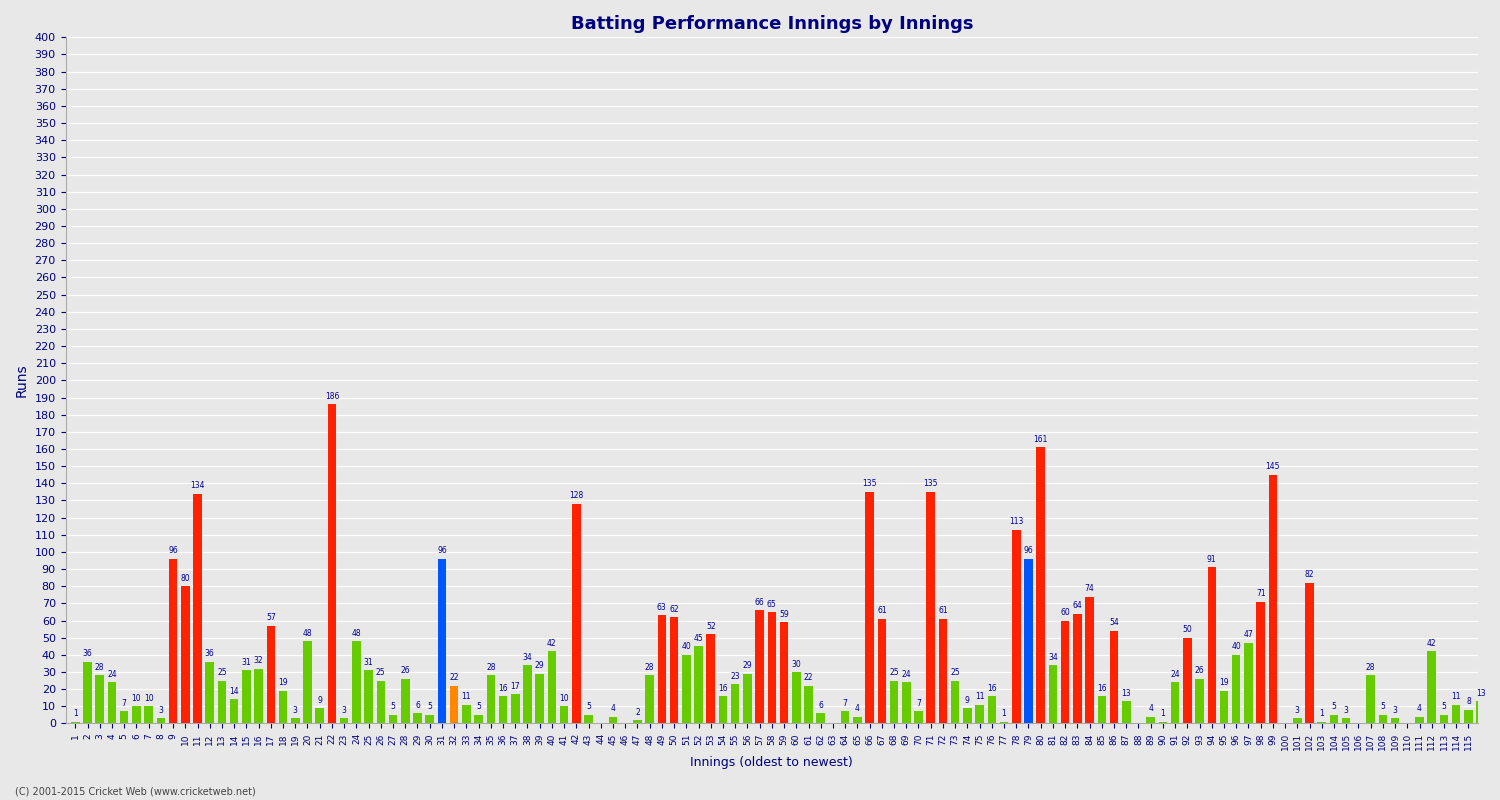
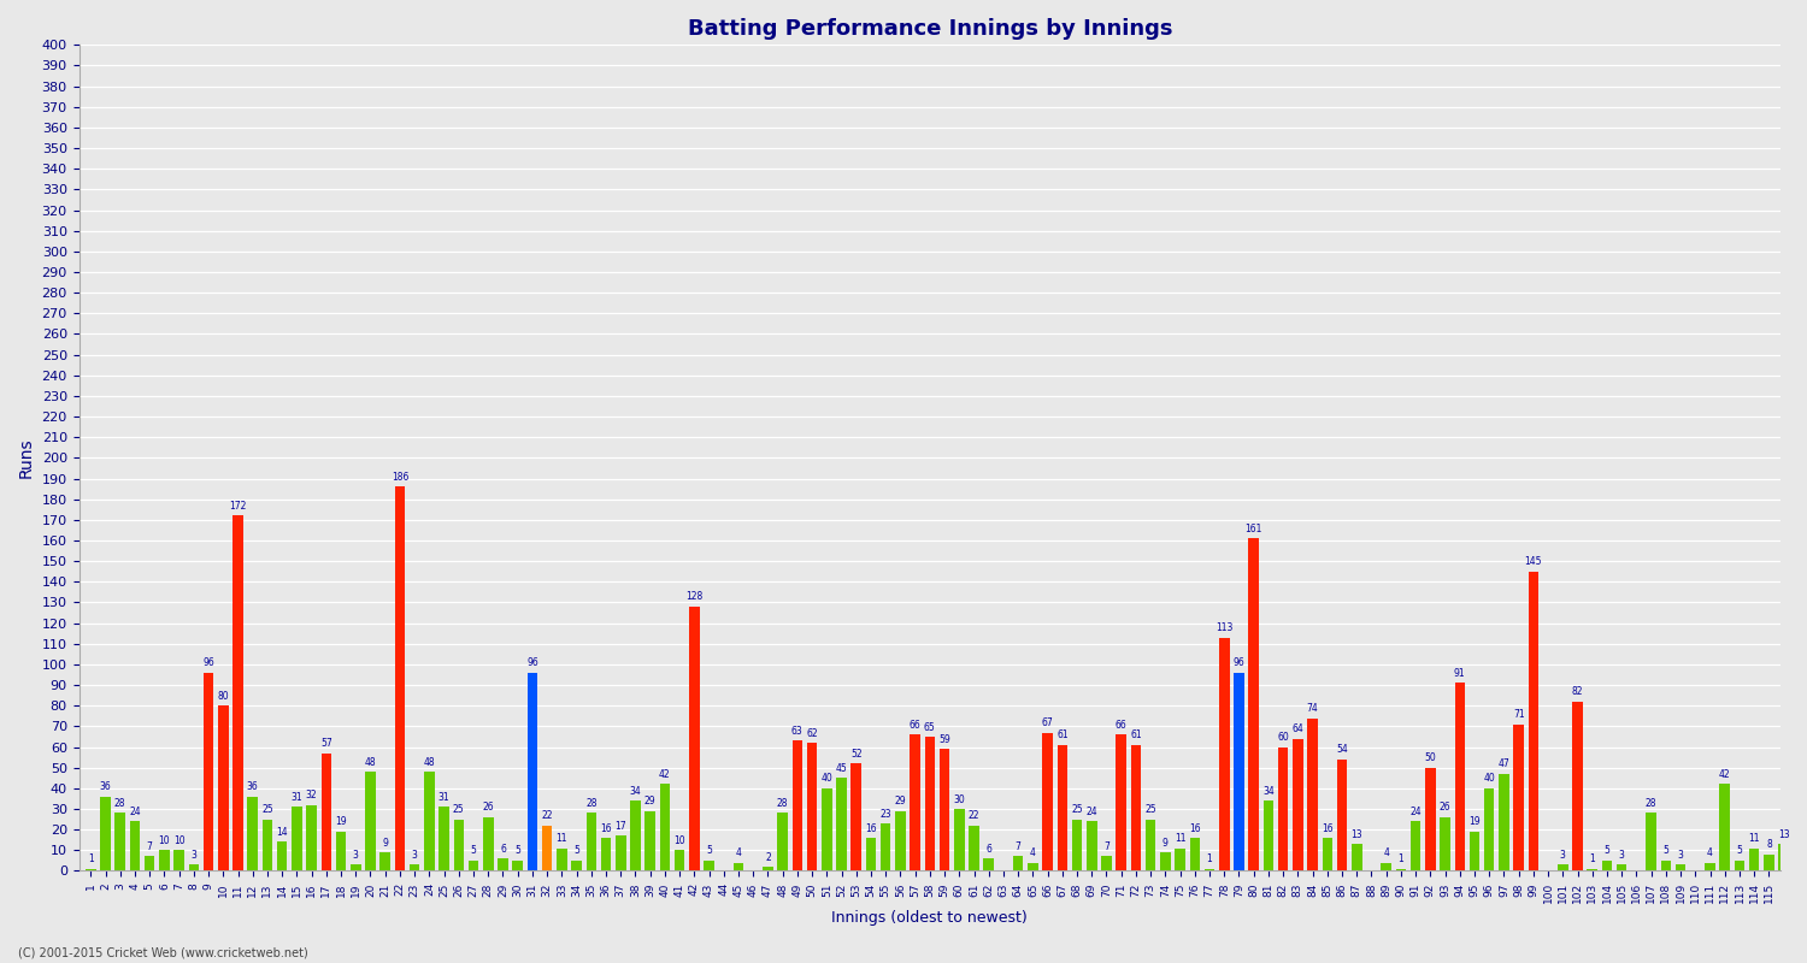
11: 134 -> 172
66: 135 -> 67
71: 135 -> 66
